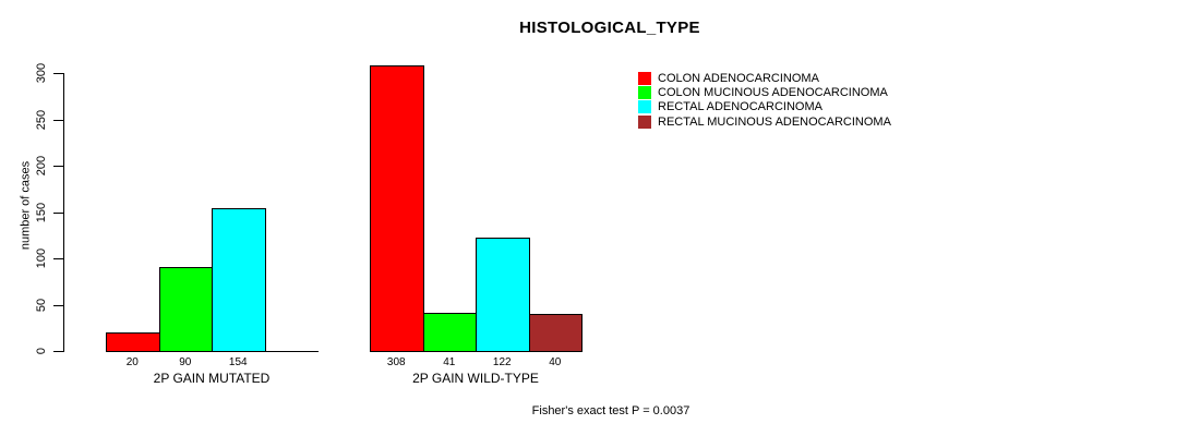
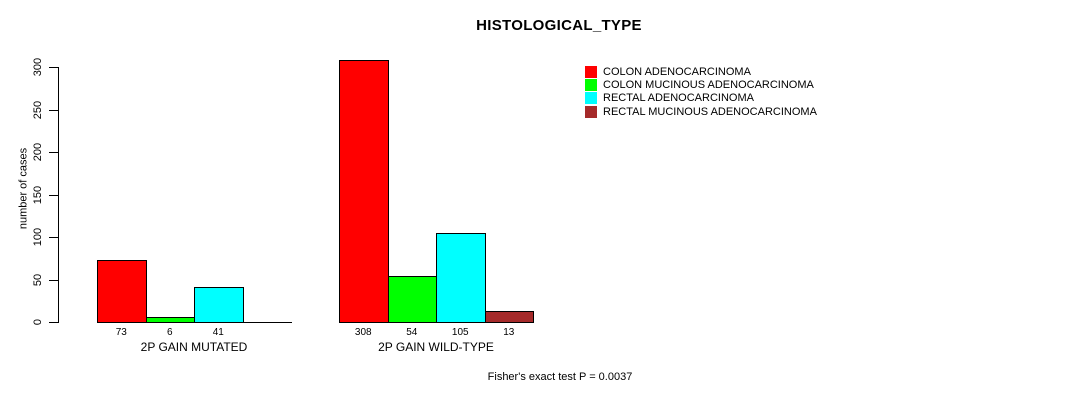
COLON ADENOCARCINOMA/2P GAIN MUTATED: 20 -> 73
COLON MUCINOUS ADENOCARCINOMA/2P GAIN MUTATED: 90 -> 6
RECTAL ADENOCARCINOMA/2P GAIN MUTATED: 154 -> 41
COLON MUCINOUS ADENOCARCINOMA/2P GAIN WILD-TYPE: 41 -> 54
RECTAL ADENOCARCINOMA/2P GAIN WILD-TYPE: 122 -> 105
RECTAL MUCINOUS ADENOCARCINOMA/2P GAIN WILD-TYPE: 40 -> 13
